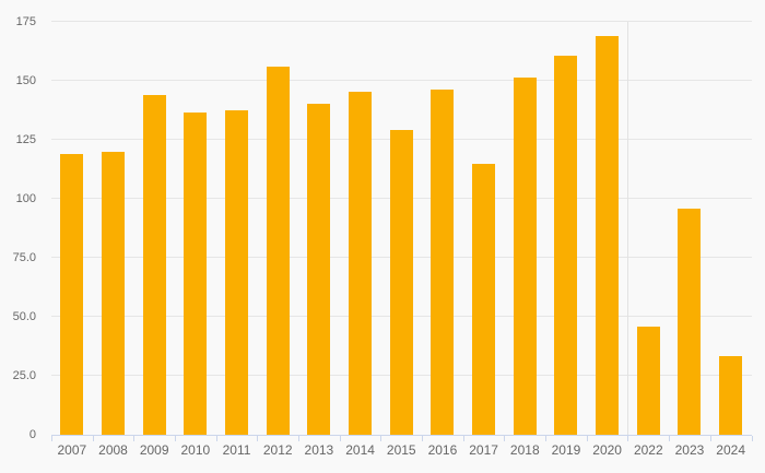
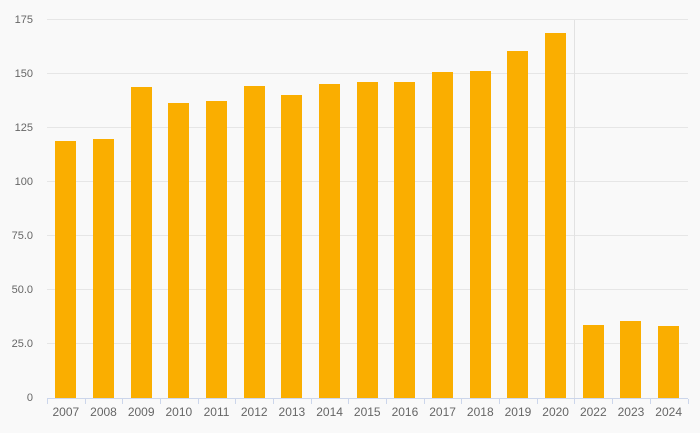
2012: 156 -> 144
2015: 129 -> 146
2017: 115 -> 151
2022: 46 -> 34
2023: 96 -> 36
